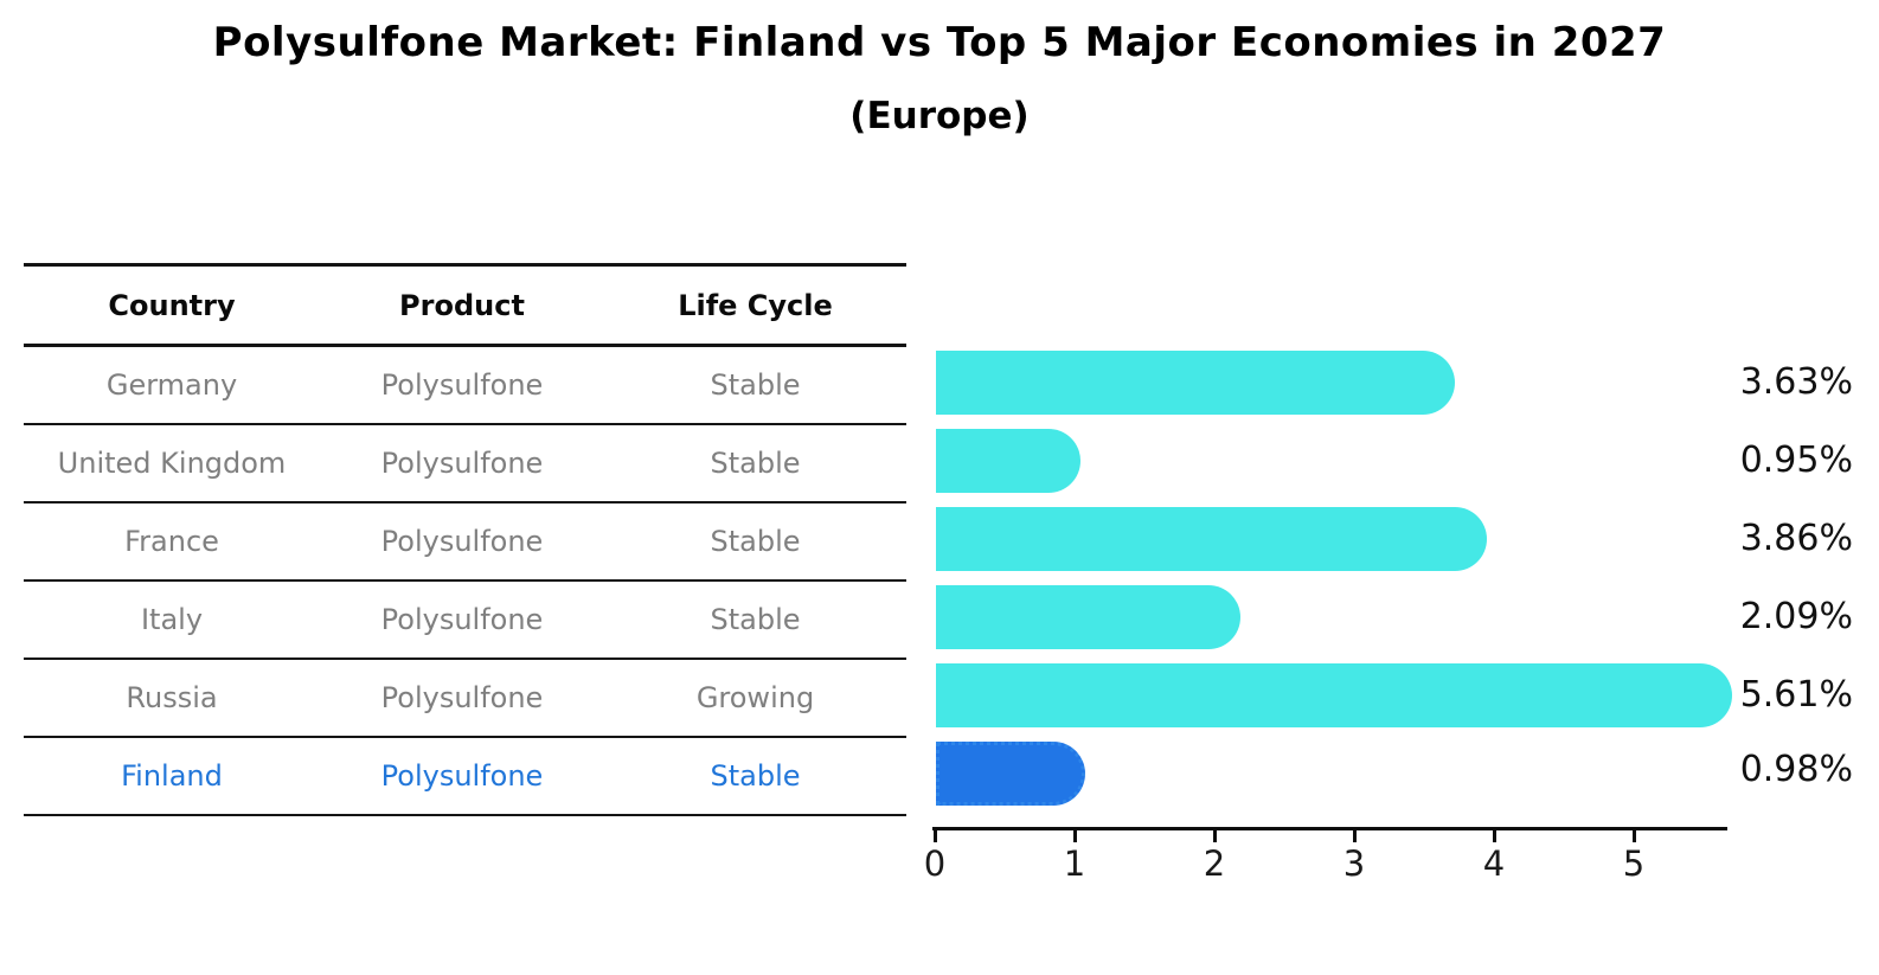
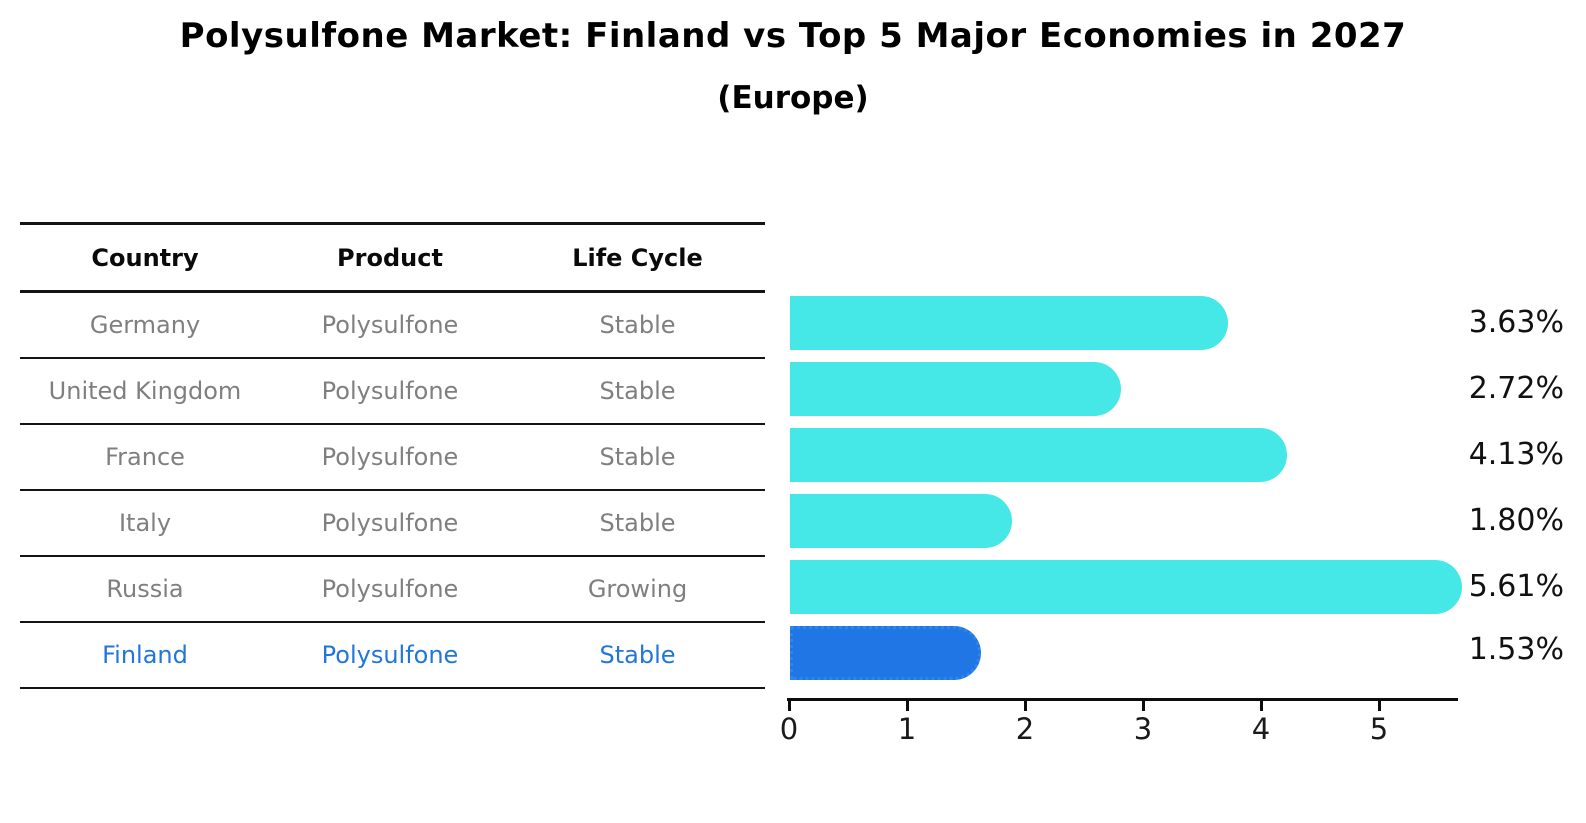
United Kingdom: 0.95% -> 2.72%
France: 3.86% -> 4.13%
Italy: 2.09% -> 1.80%
Finland: 0.98% -> 1.53%
